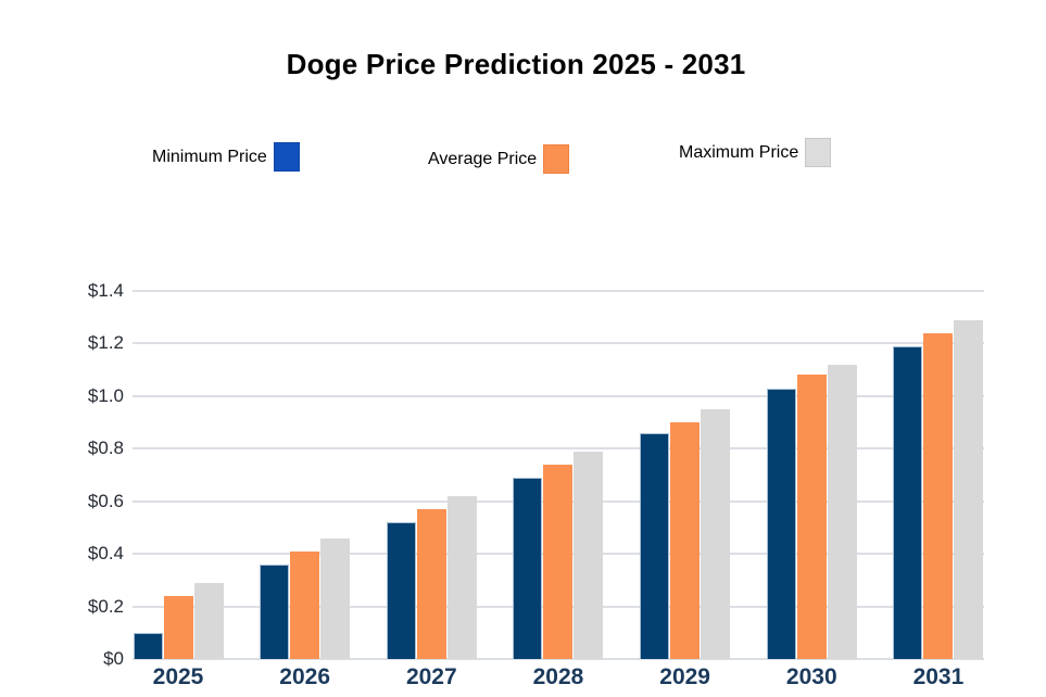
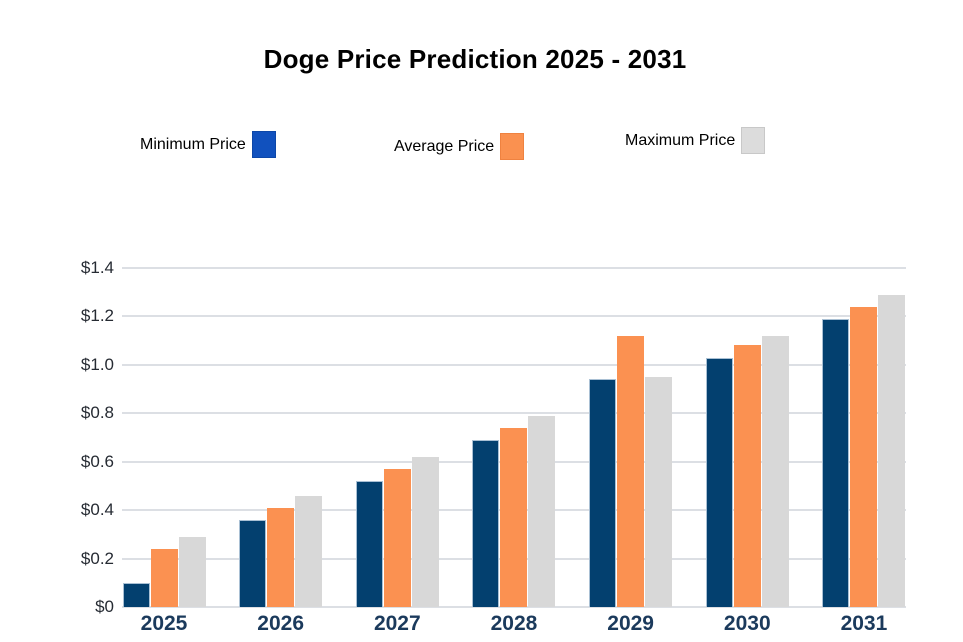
Minimum Price/2029: $0.86 -> $0.94
Average Price/2029: $0.90 -> $1.12
